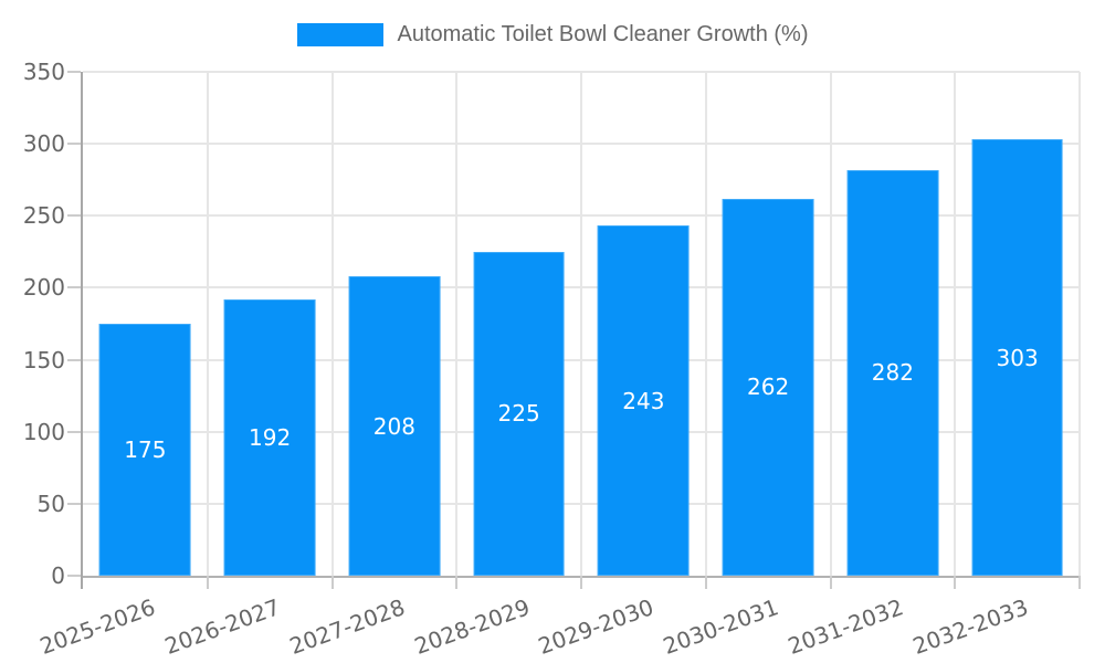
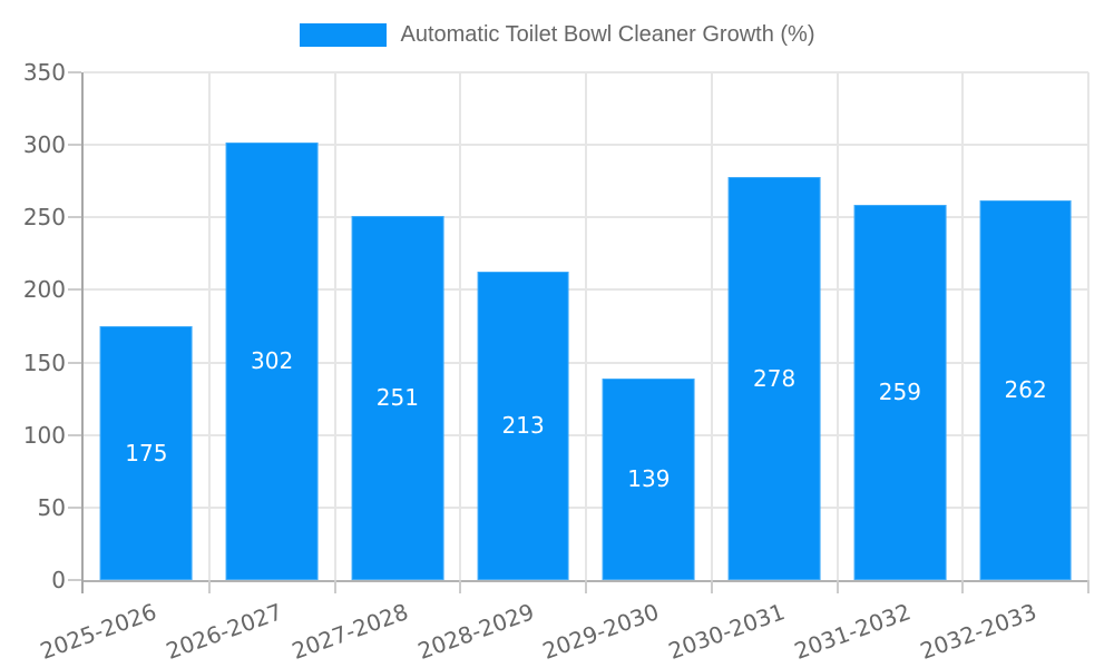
2026-2027: 192 -> 302
2027-2028: 208 -> 251
2028-2029: 225 -> 213
2029-2030: 243 -> 139
2030-2031: 262 -> 278
2031-2032: 282 -> 259
2032-2033: 303 -> 262
